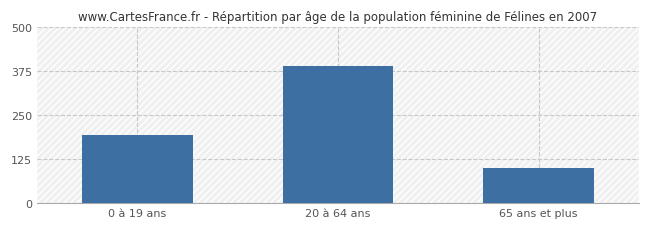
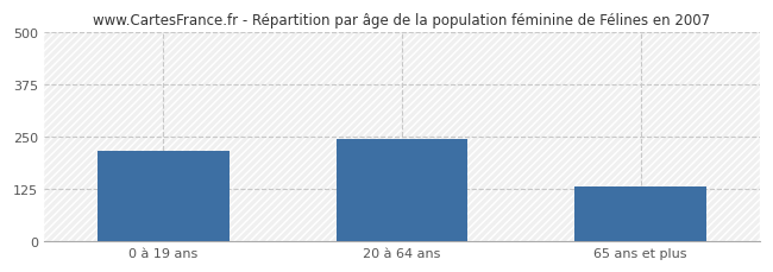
0 à 19 ans: 193 -> 215
20 à 64 ans: 390 -> 245
65 ans et plus: 100 -> 130
